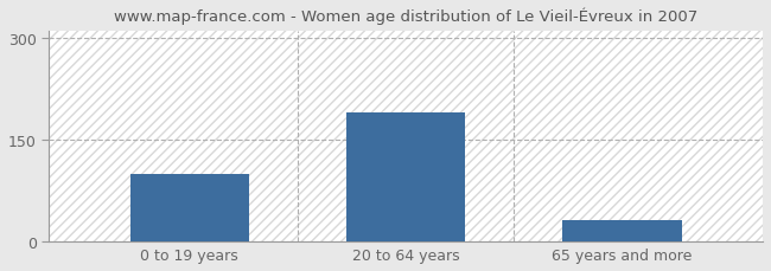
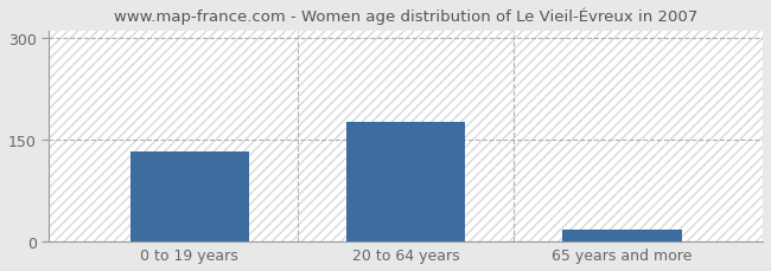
0 to 19 years: 100 -> 133
20 to 64 years: 190 -> 175
65 years and more: 32 -> 18
